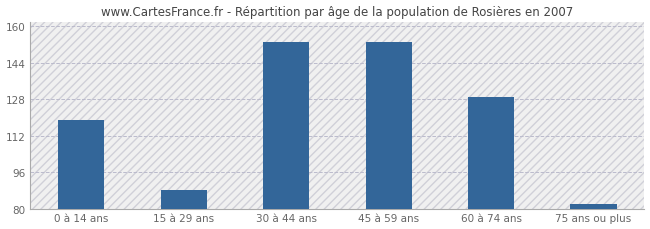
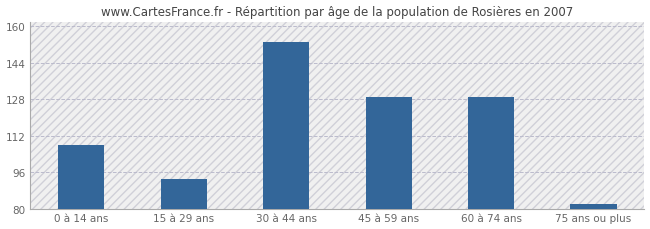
0 à 14 ans: 119 -> 108
15 à 29 ans: 88 -> 93
45 à 59 ans: 153 -> 129
